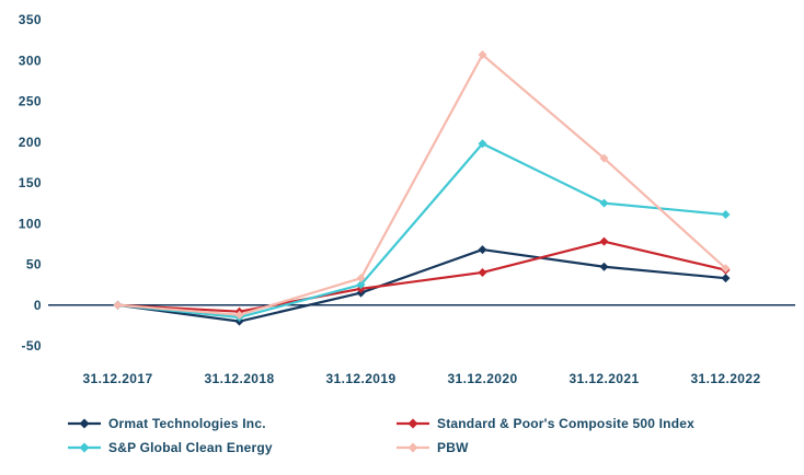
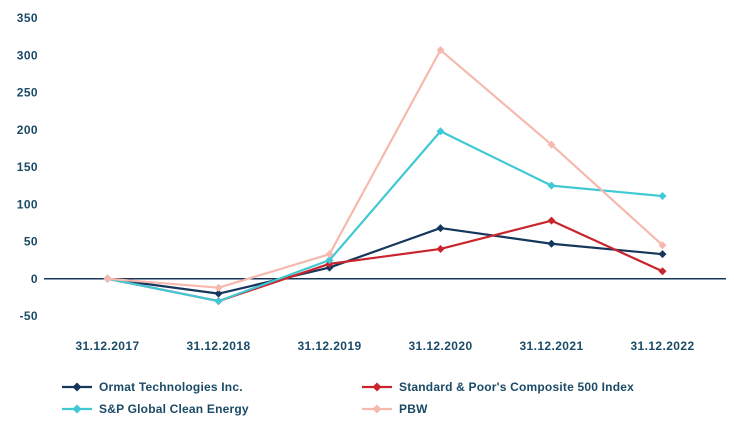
Standard & Poor's Composite 500 Index/31.12.2018: -10 -> -30
S&P Global Clean Energy/31.12.2018: -20 -> -30
Standard & Poor's Composite 500 Index/31.12.2022: 40 -> 10
